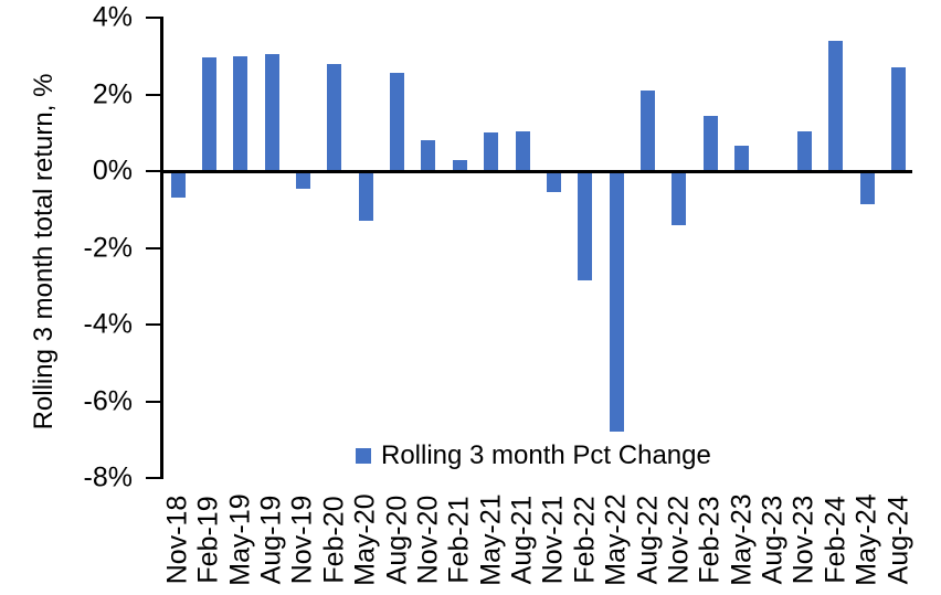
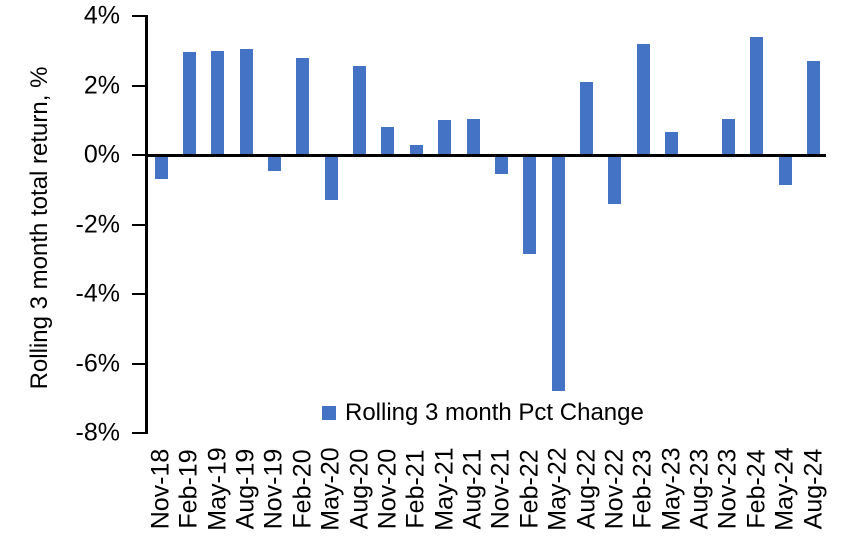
Feb-23: 1.4% -> 3.2%
